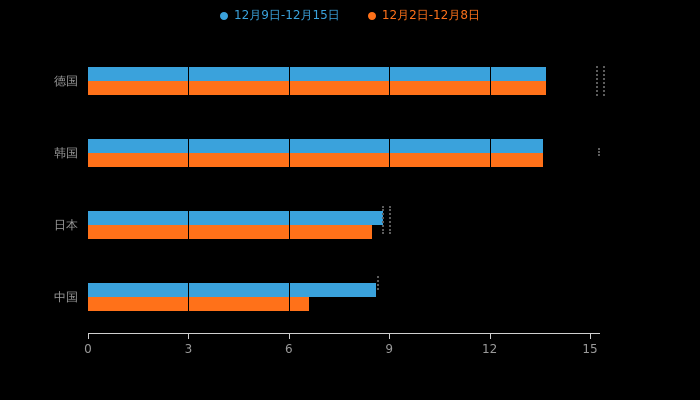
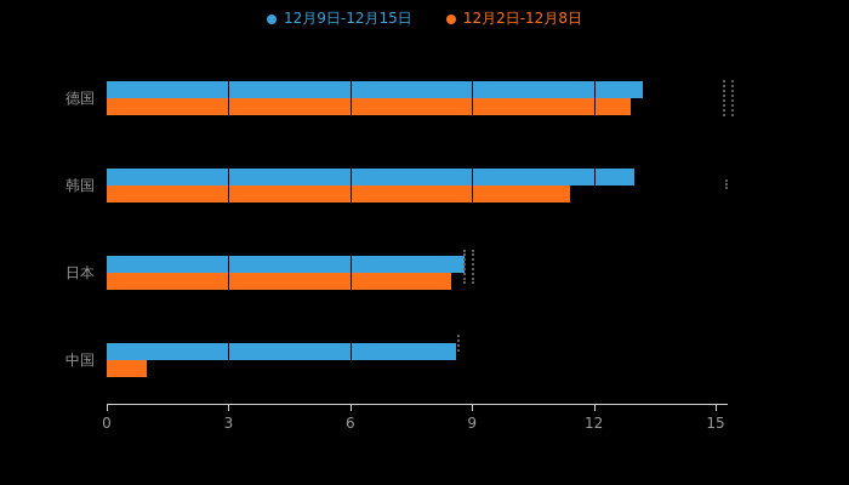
12月9日-12月15日/德国: 13.7 -> 13.2
12月2日-12月8日/德国: 13.7 -> 12.9
12月9日-12月15日/韩国: 13.6 -> 13.0
12月2日-12月8日/韩国: 13.6 -> 11.4
12月2日-12月8日/中国: 6.6 -> 1.0
